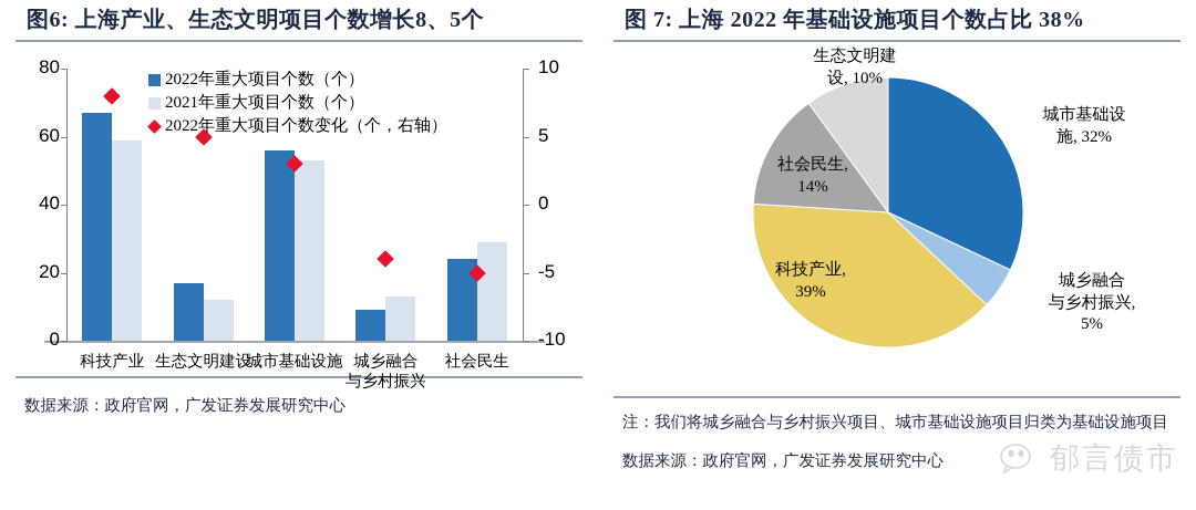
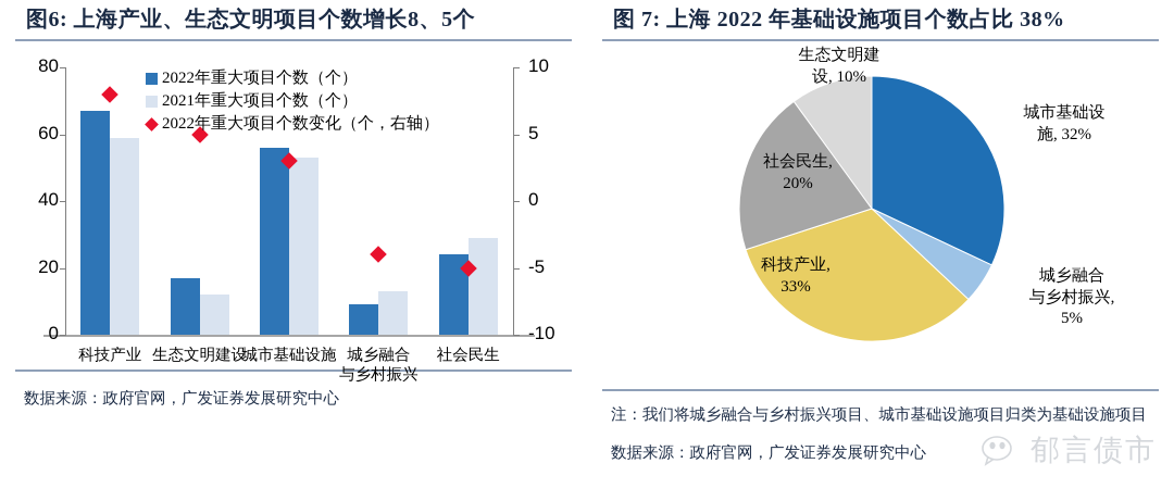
图 7: 上海 2022 年基础设施项目个数占比 38%/科技产业: 39% -> 33%
图 7: 上海 2022 年基础设施项目个数占比 38%/社会民生: 14% -> 20%
